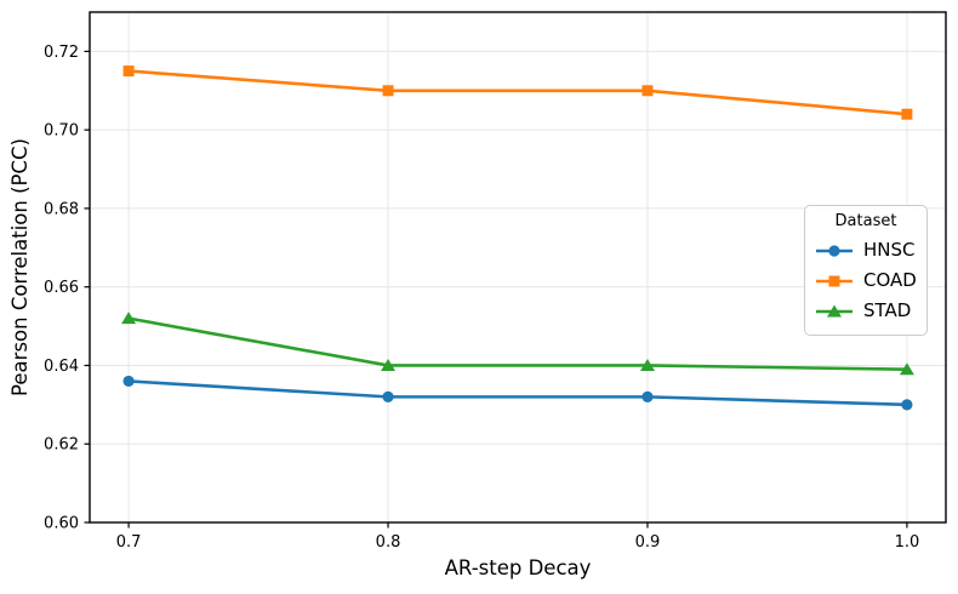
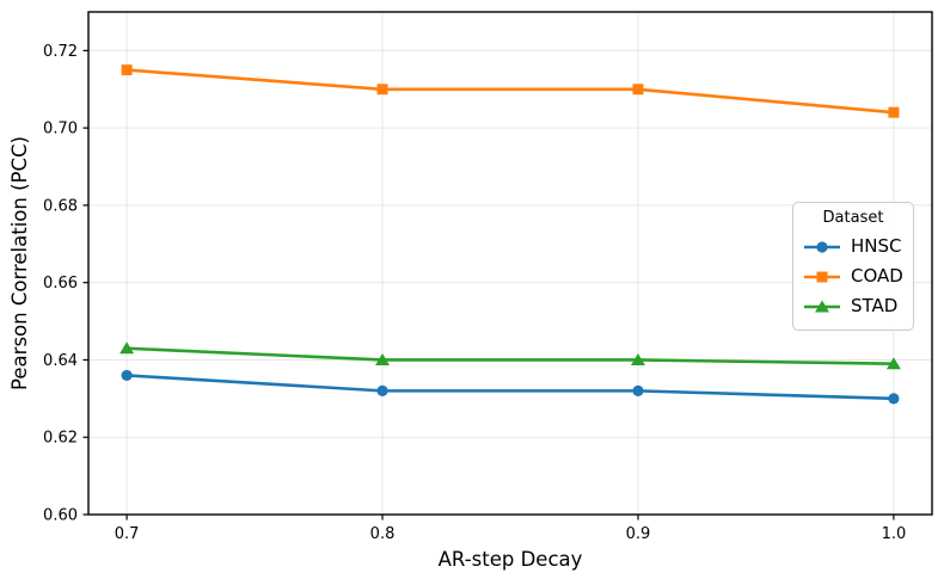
STAD/0.7: 0.652 -> 0.643
